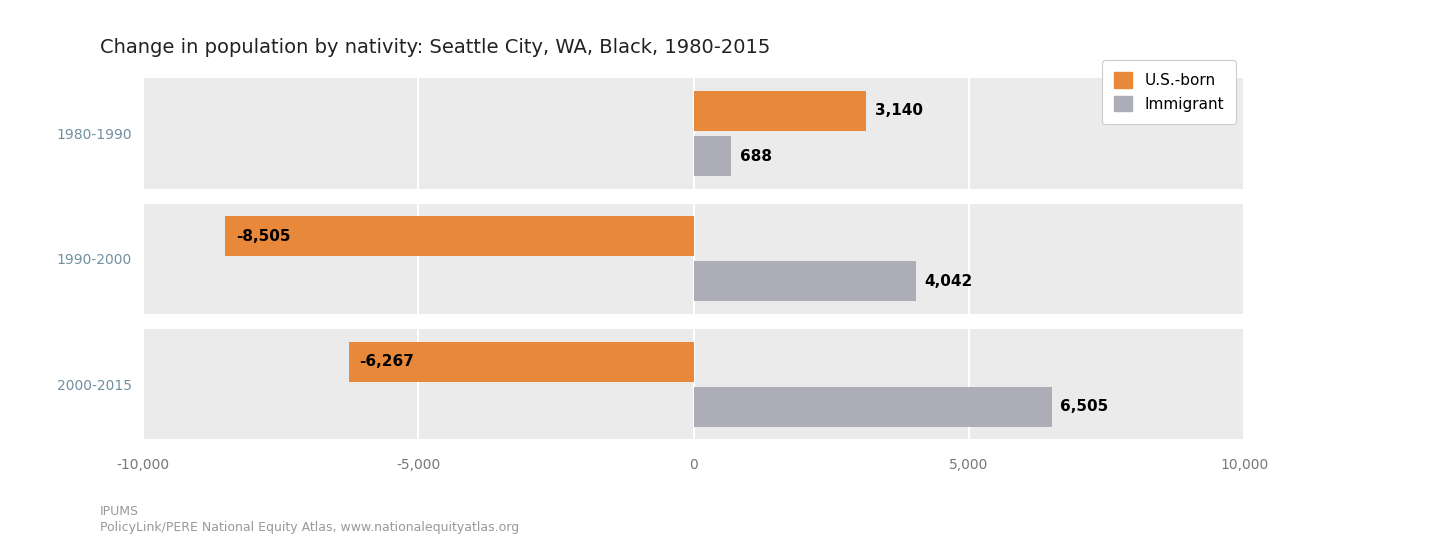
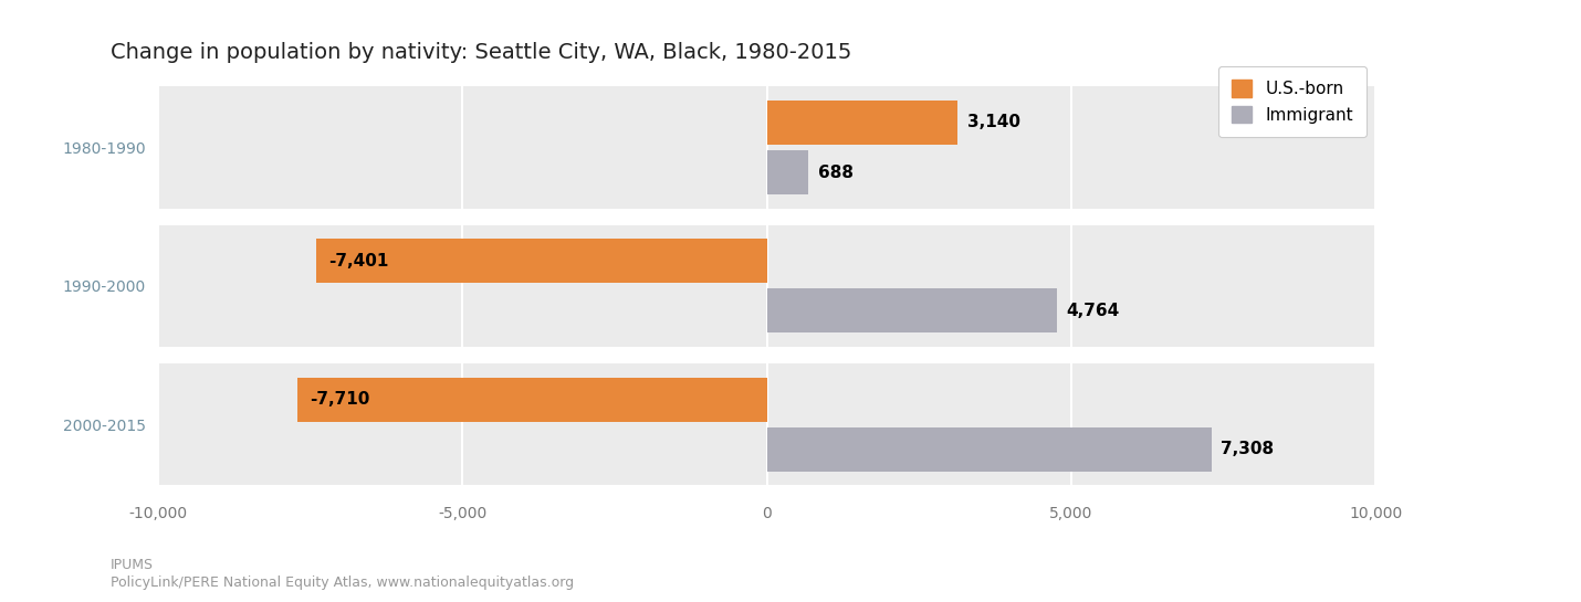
U.S.-born/1990-2000: -8,505 -> -7,401
Immigrant/1990-2000: 4,042 -> 4,764
U.S.-born/2000-2015: -6,267 -> -7,710
Immigrant/2000-2015: 6,505 -> 7,308
